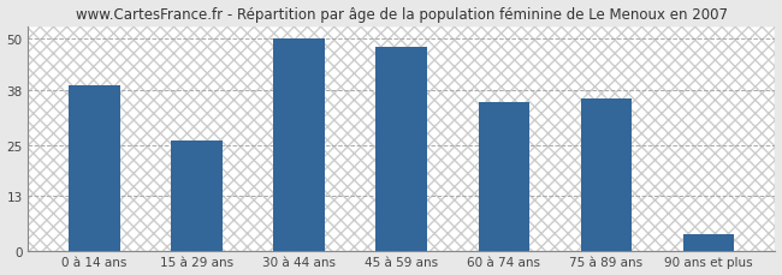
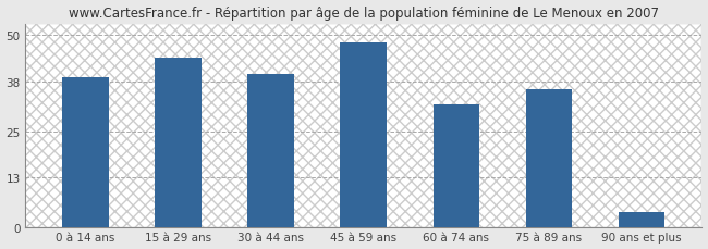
15 à 29 ans: 26 -> 44
30 à 44 ans: 50 -> 40
60 à 74 ans: 35 -> 32
